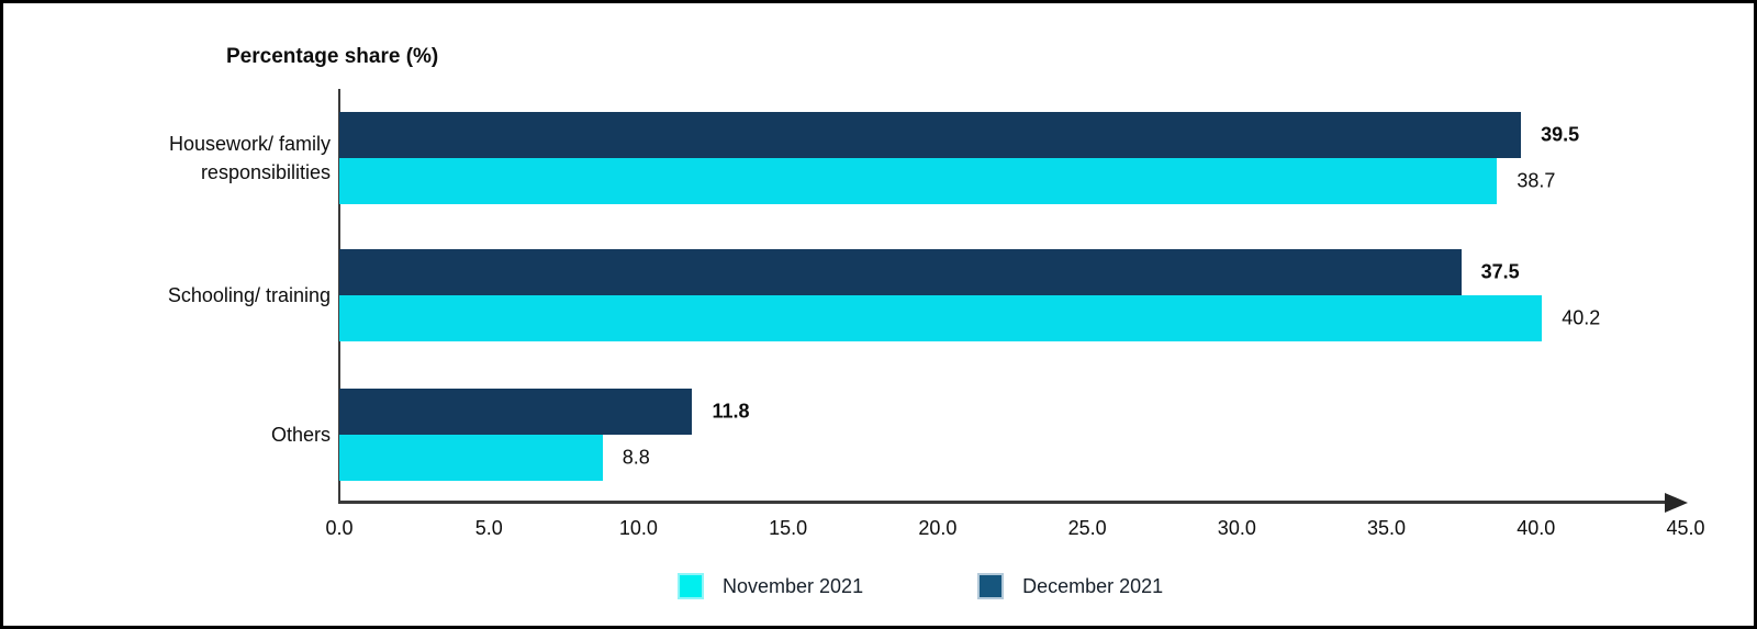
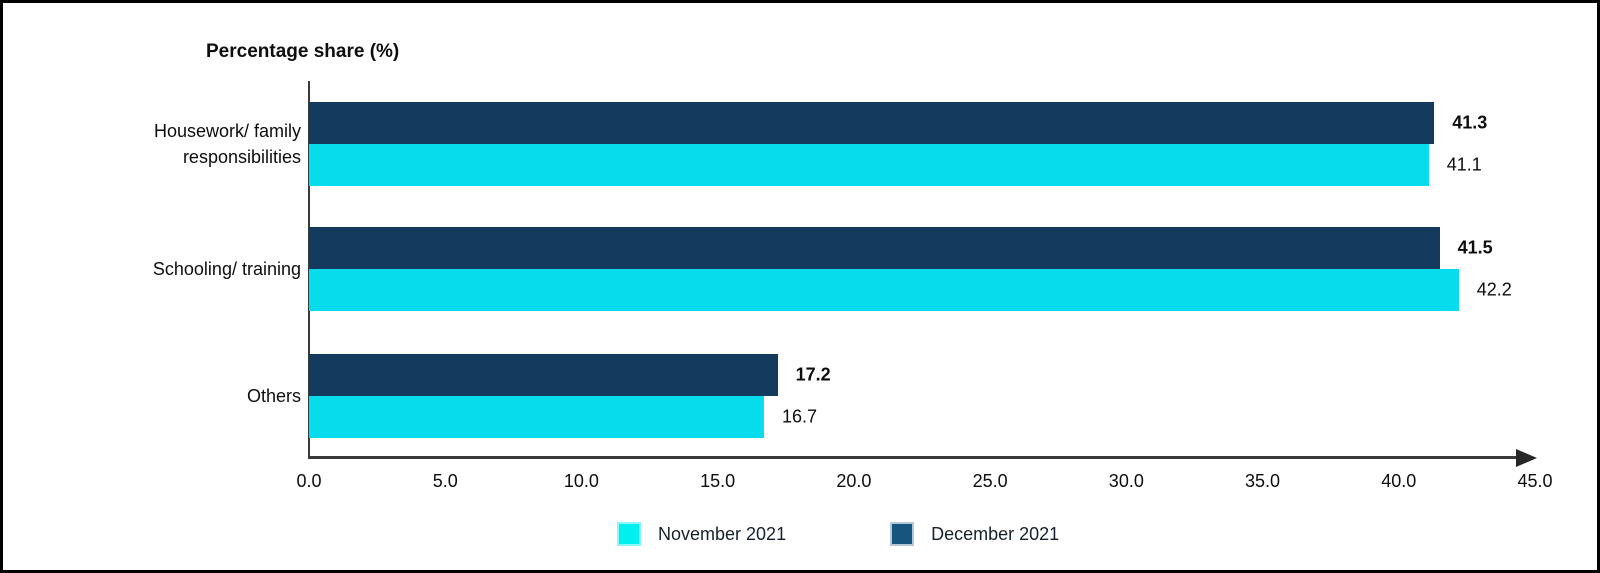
December 2021/Housework/ family responsibilities: 39.5 -> 41.3
November 2021/Housework/ family responsibilities: 38.7 -> 41.1
December 2021/Schooling/ training: 37.5 -> 41.5
November 2021/Schooling/ training: 40.2 -> 42.2
December 2021/Others: 11.8 -> 17.2
November 2021/Others: 8.8 -> 16.7
